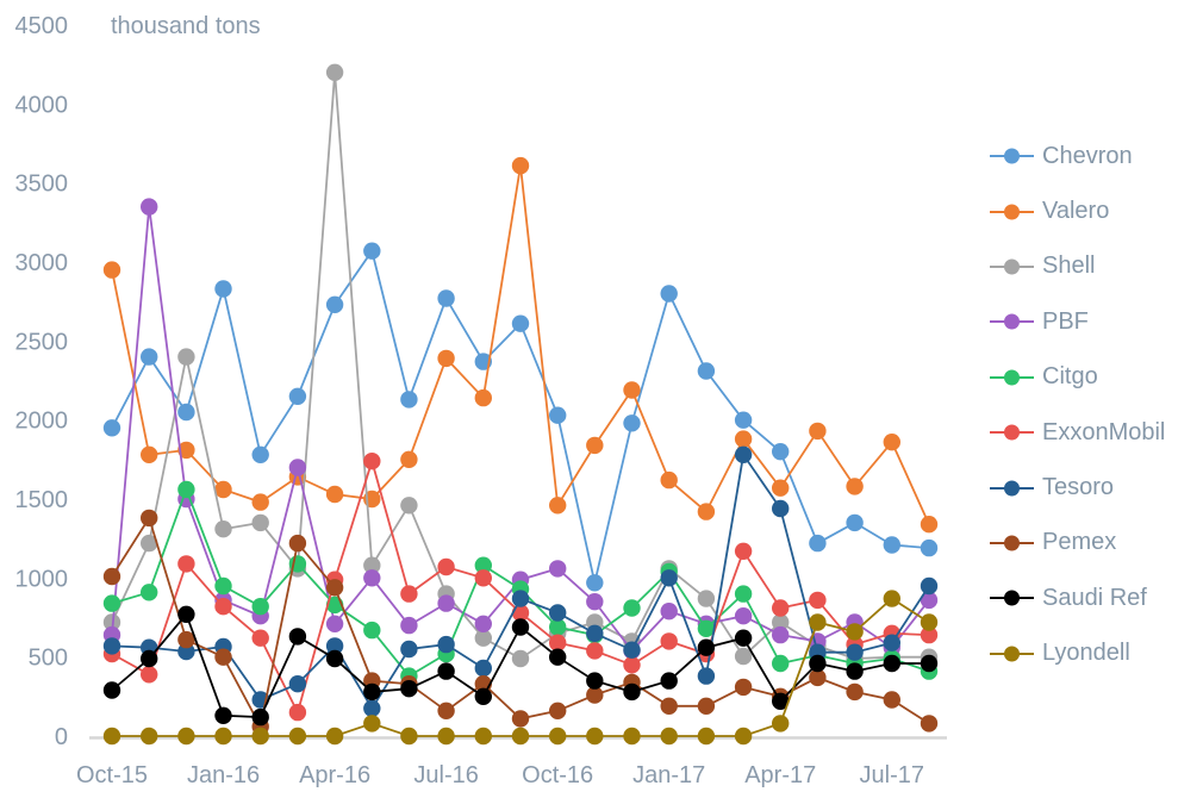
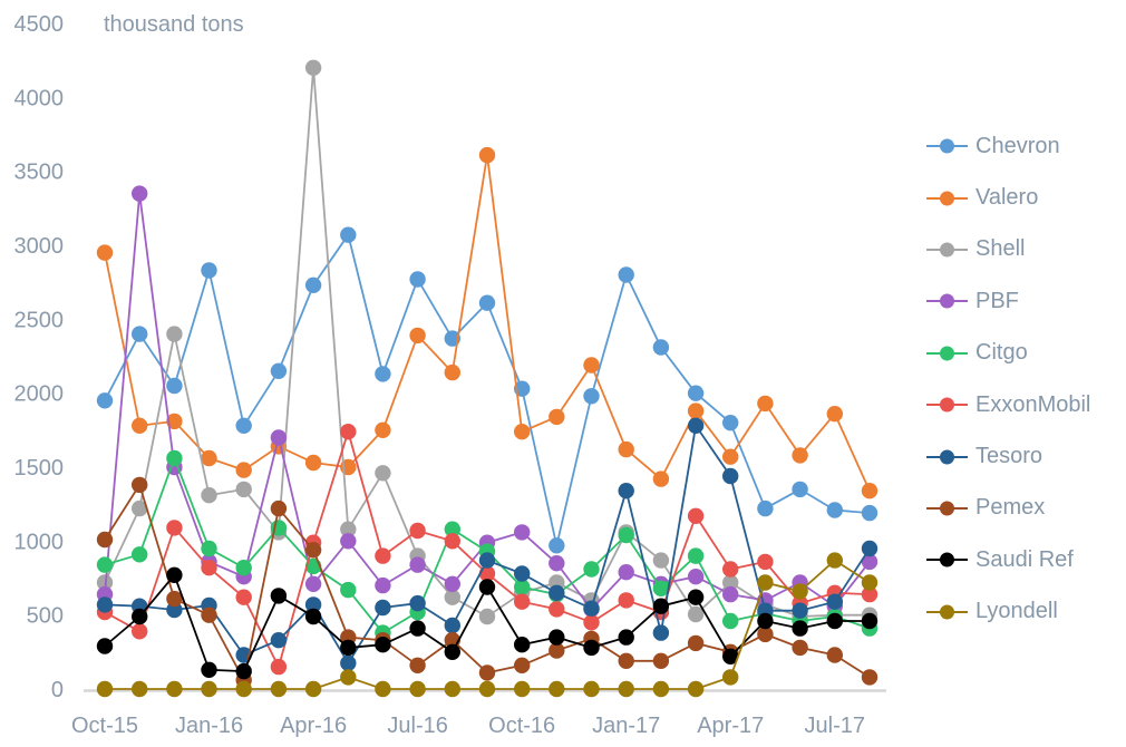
Valero/Oct-16: 1460 -> 1740
Saudi Ref/Oct-16: 500 -> 300
Tesoro/Jan-17: 1000 -> 1340
